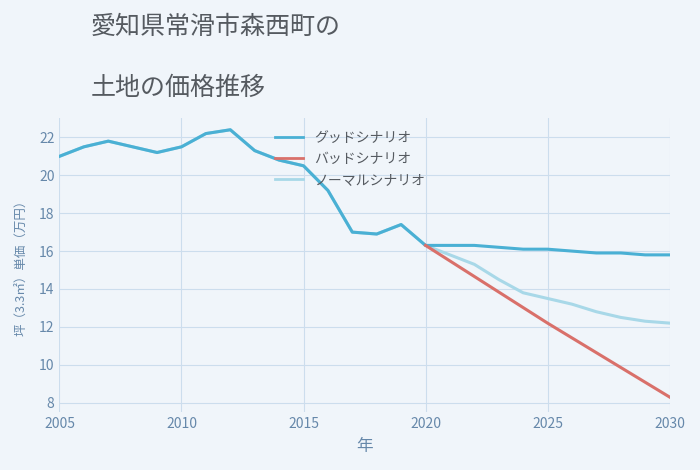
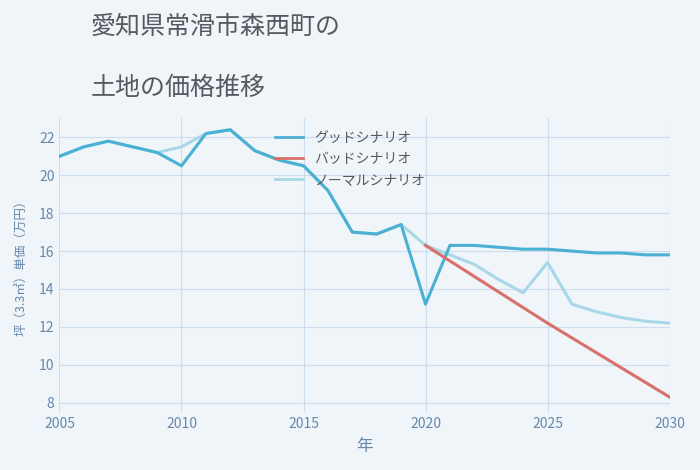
グッドシナリオ/2010: 21.5 -> 20.5
グッドシナリオ/2020: 16.3 -> 13.2
ノーマルシナリオ/2025: 13.5 -> 15.4
